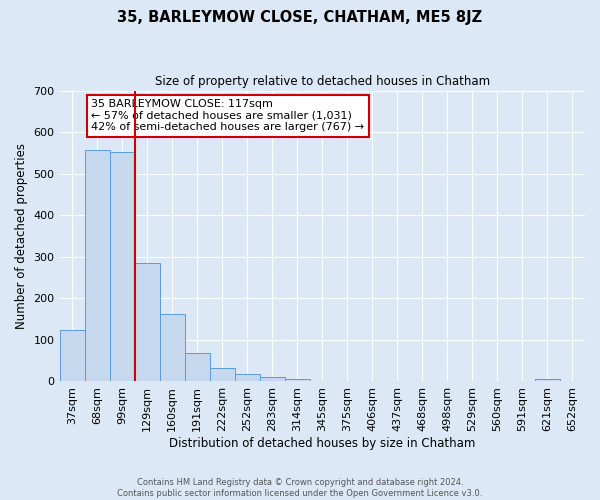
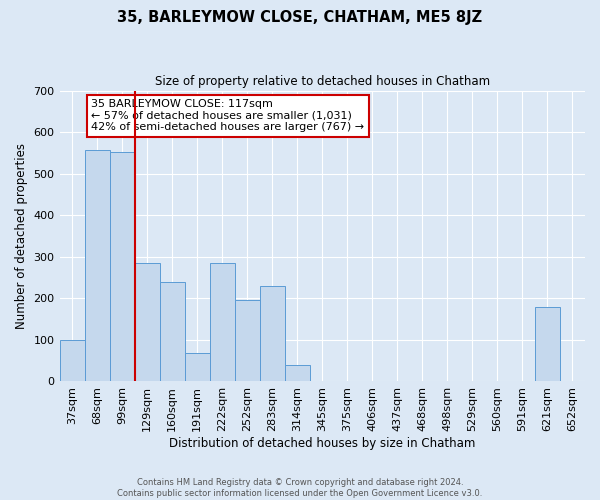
37sqm: 125 -> 100
160sqm: 162 -> 240
222sqm: 33 -> 285
252sqm: 18 -> 195
283sqm: 10 -> 230
314sqm: 5 -> 40
621sqm: 6 -> 180
